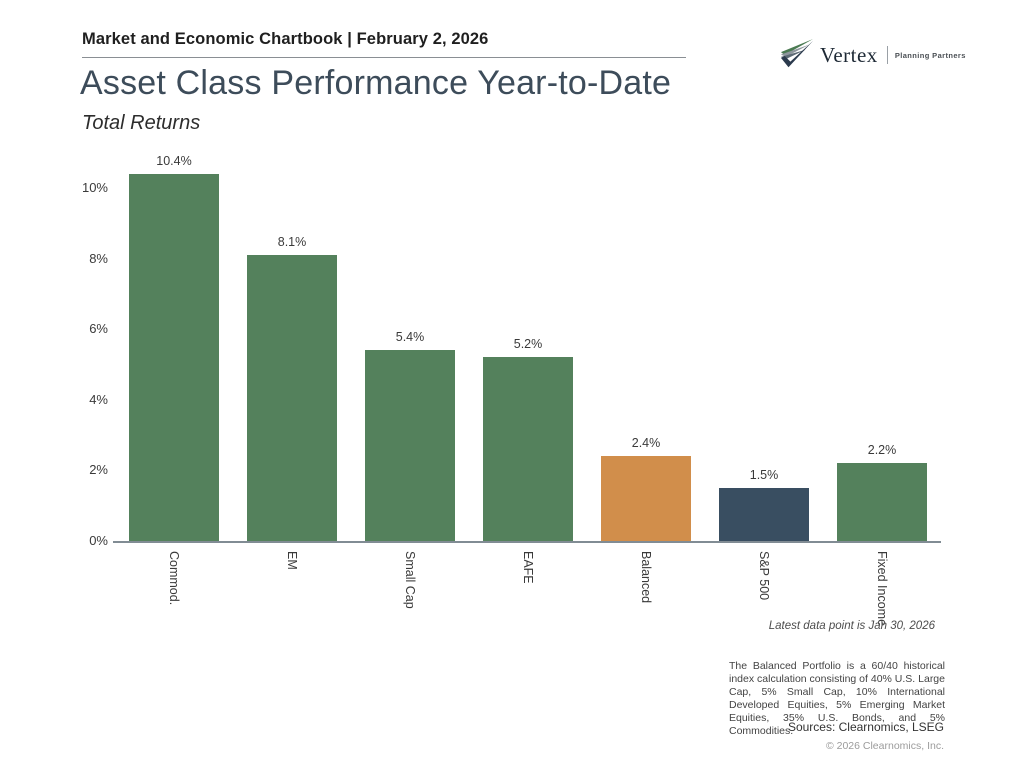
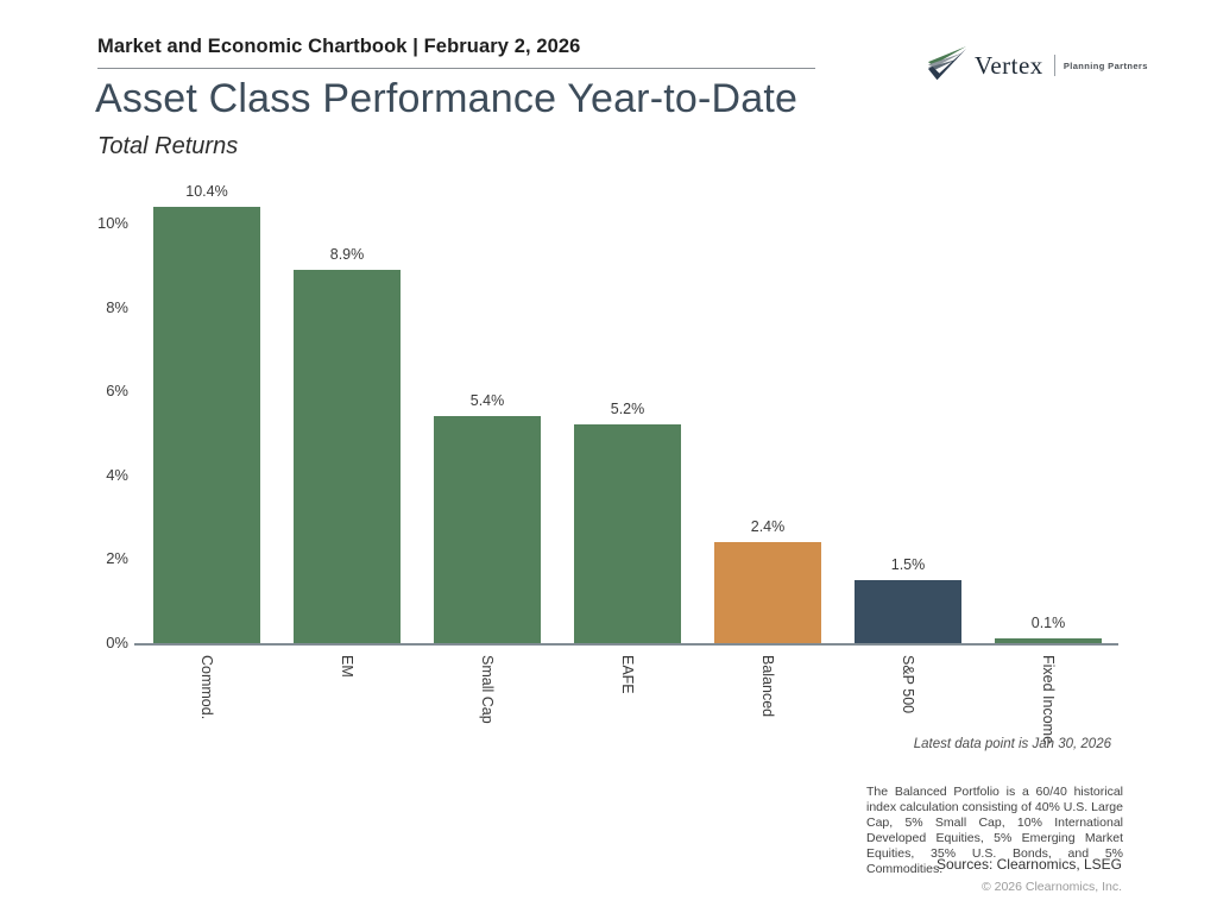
EM: 8.1% -> 8.9%
Fixed Income: 2.2% -> 0.1%
